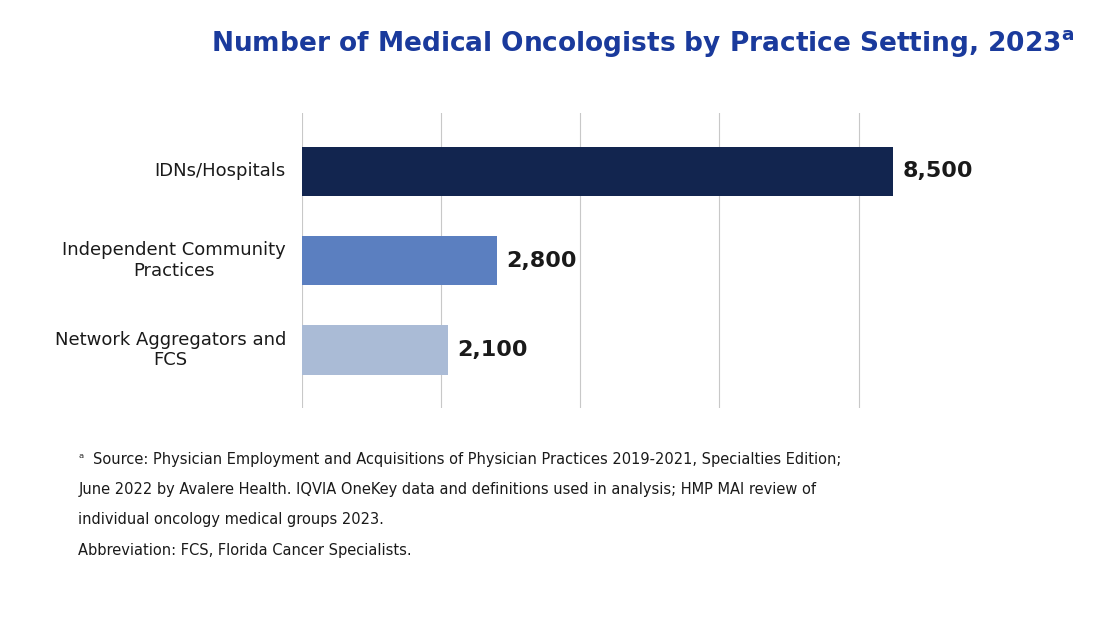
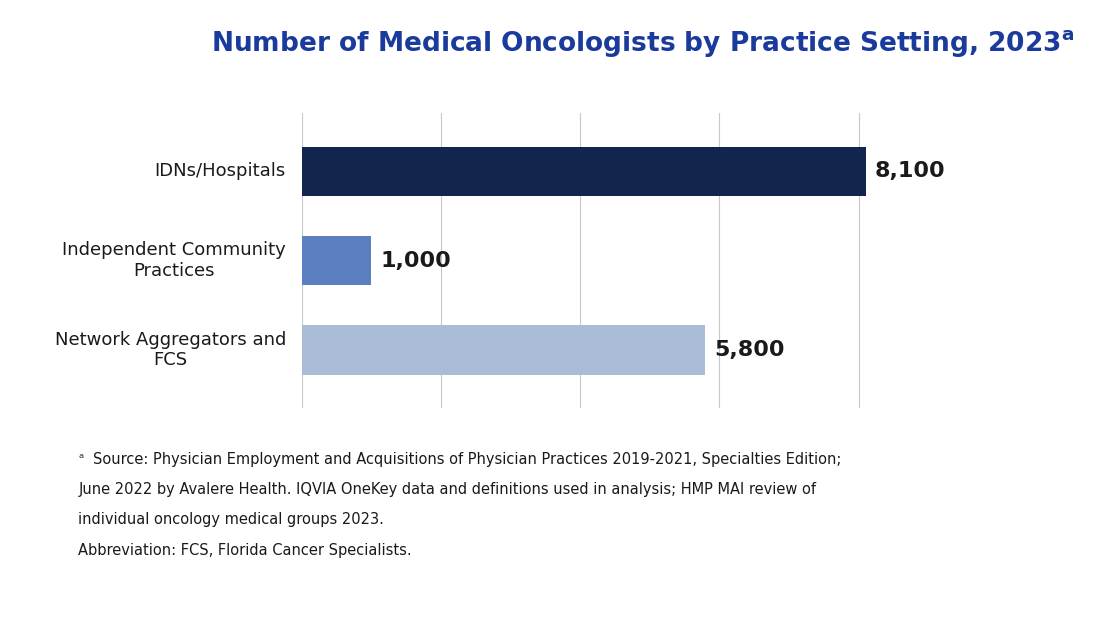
IDNs/Hospitals: 8,500 -> 8,100
Independent Community Practices: 2,800 -> 1,000
Network Aggregators and FCS: 2,100 -> 5,800
